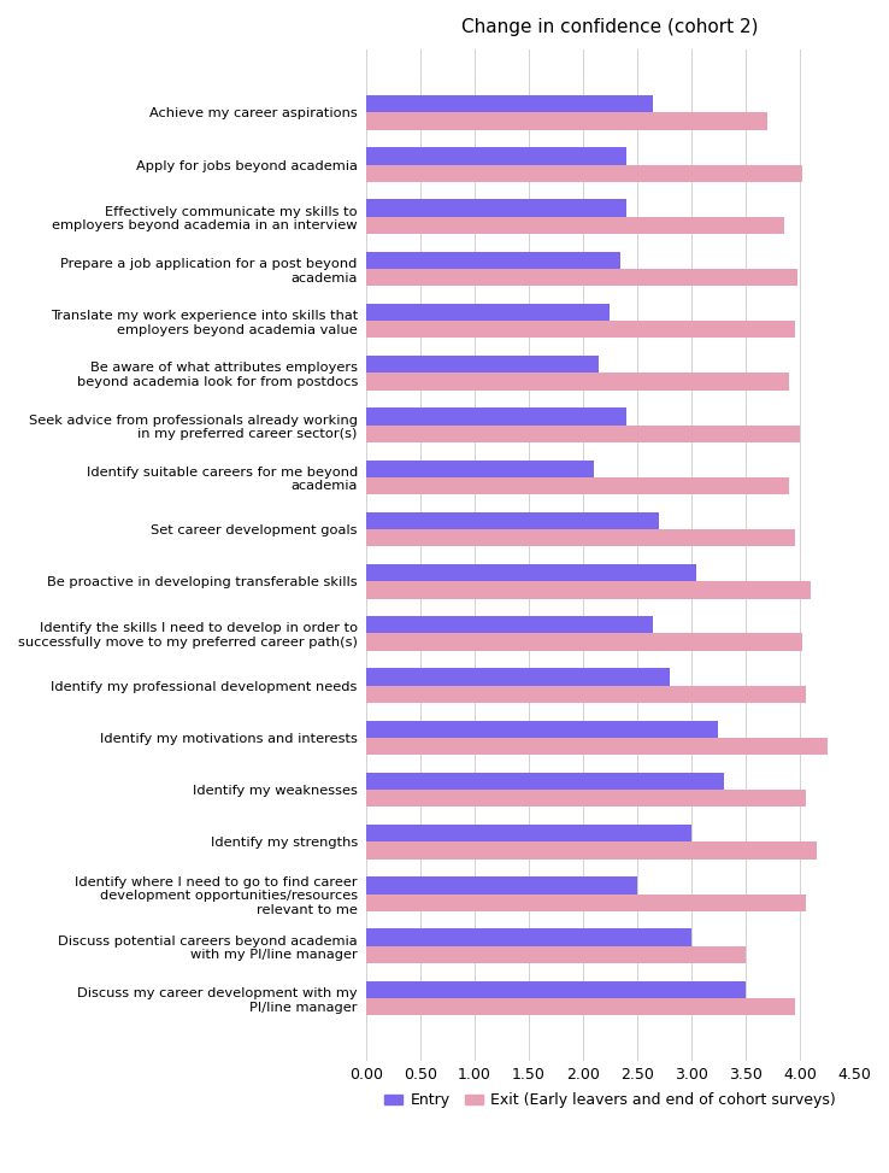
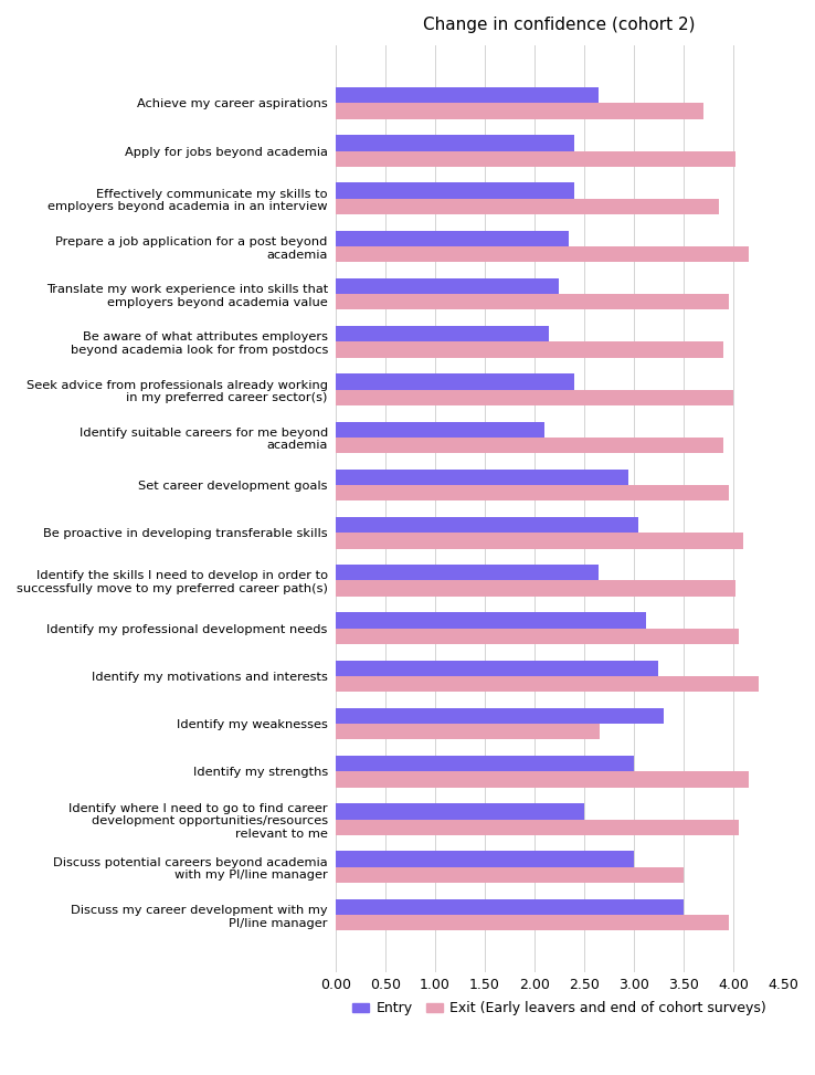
Exit (Early leavers and end of cohort surveys)/Prepare a job application for a post beyond academia: 3.98 -> 4.16
Entry/Set career development goals: 2.70 -> 2.94
Entry/Identify my professional development needs: 2.80 -> 3.12
Exit (Early leavers and end of cohort surveys)/Identify my weaknesses: 4.05 -> 2.66
